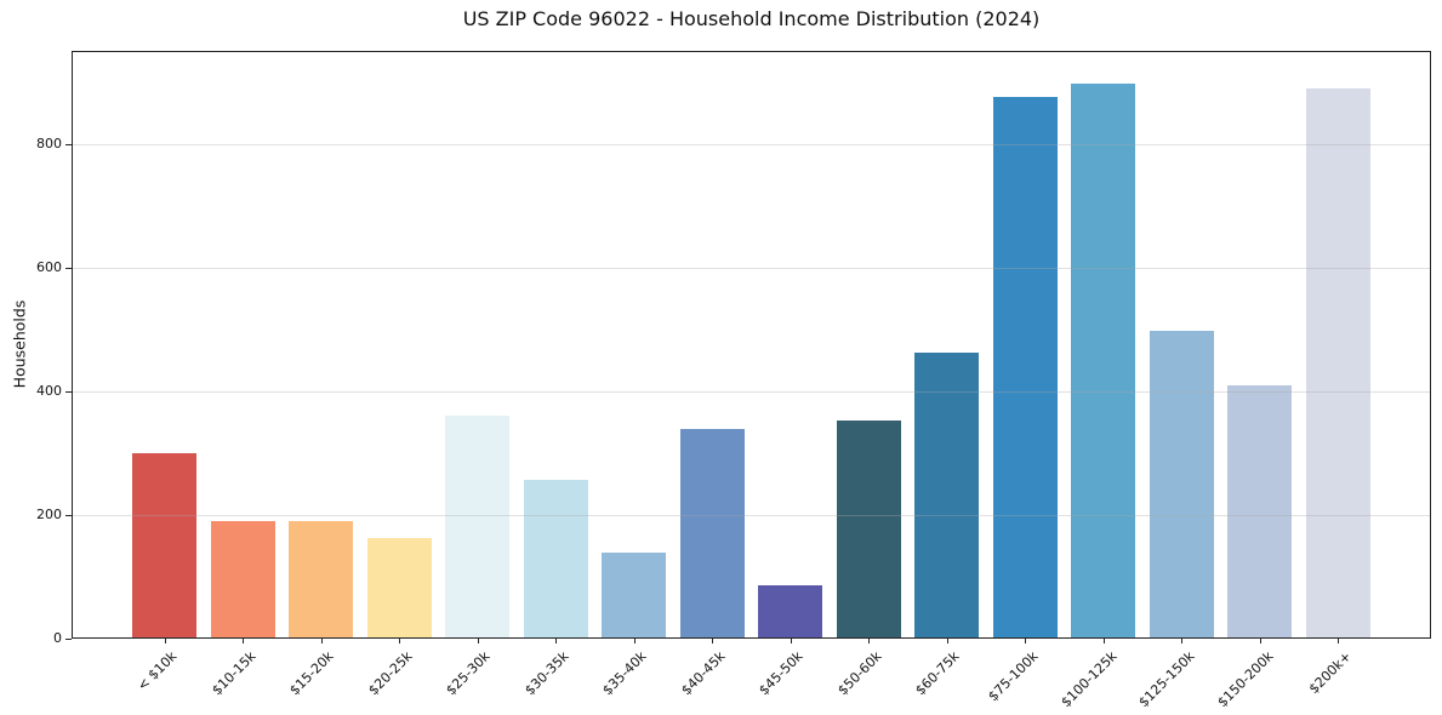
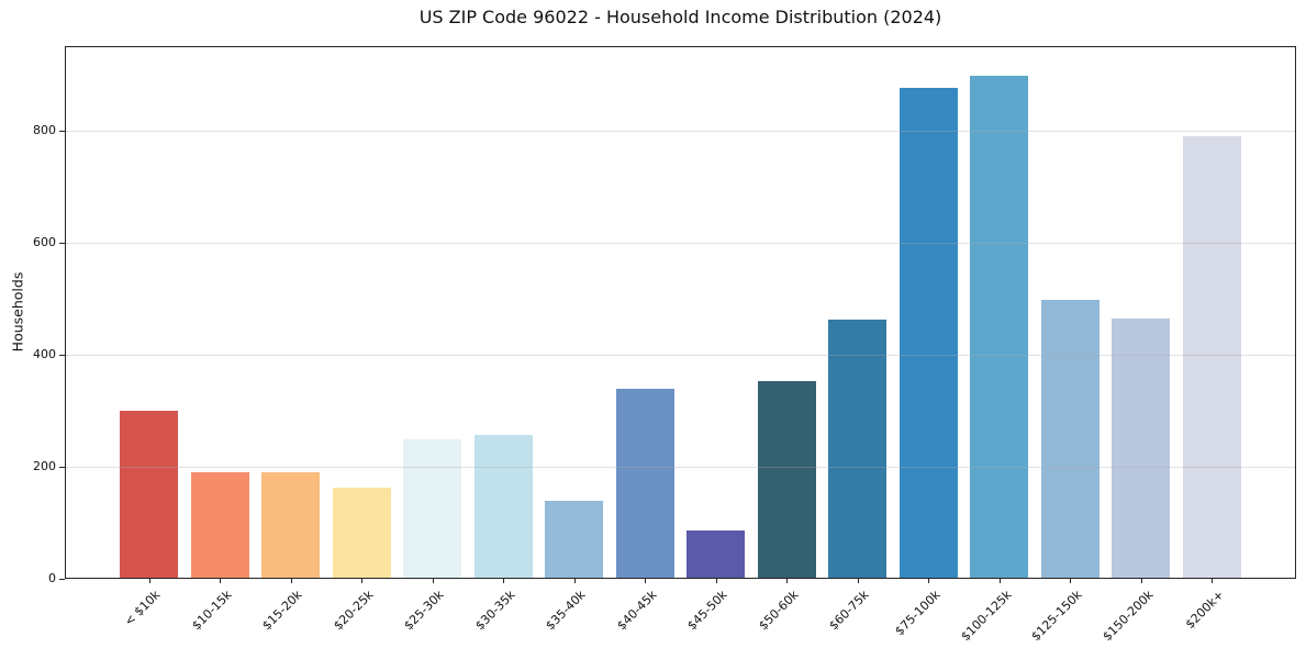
$25-30k: 360 -> 250
$150-200k: 410 -> 460
$200k+: 890 -> 790
